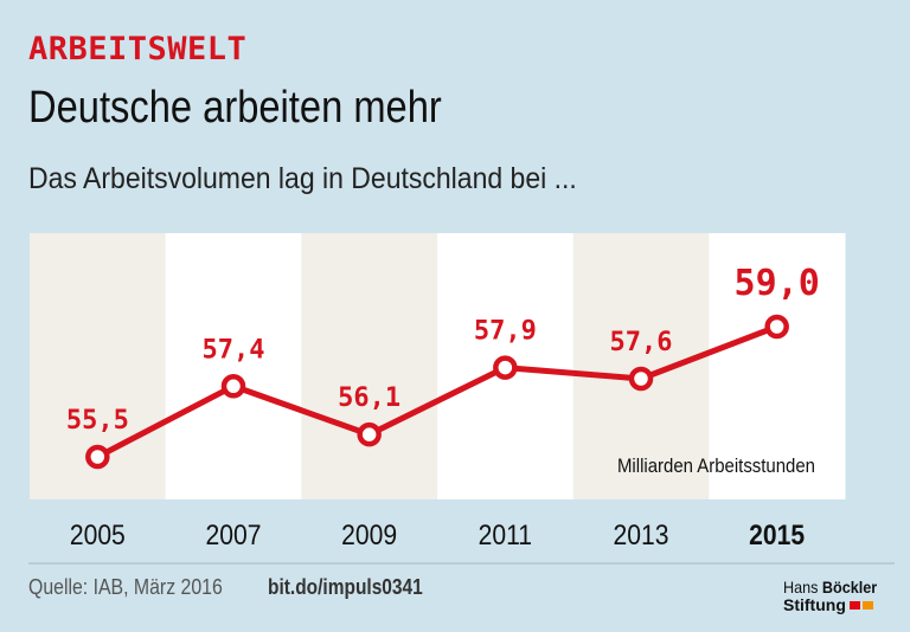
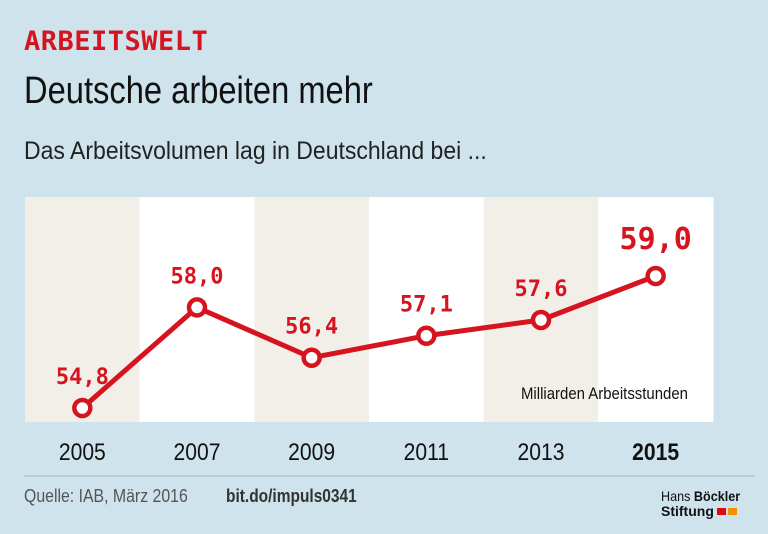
2005: 55,5 -> 54,8
2007: 57,4 -> 58,0
2009: 56,1 -> 56,4
2011: 57,9 -> 57,1
